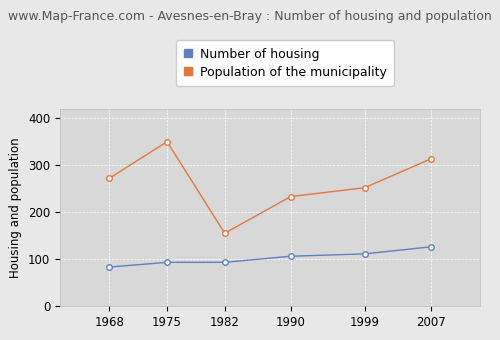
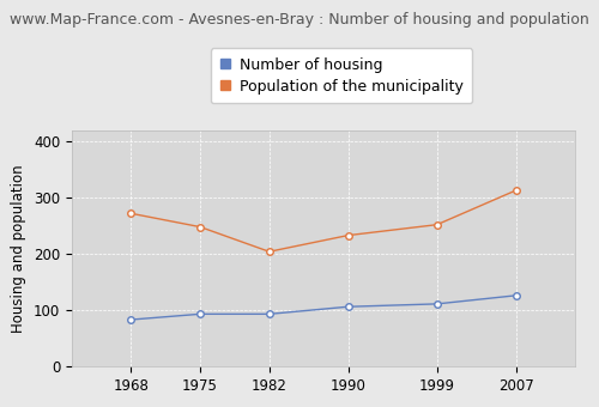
Population of the municipality/1975: 350 -> 248
Population of the municipality/1982: 155 -> 204
